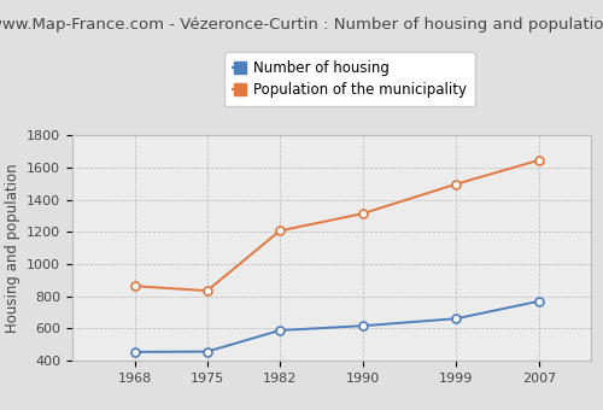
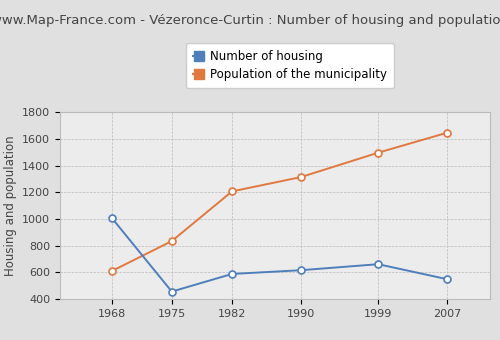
Number of housing/1968: 460 -> 1010
Population of the municipality/1968: 860 -> 610
Number of housing/2007: 770 -> 550
